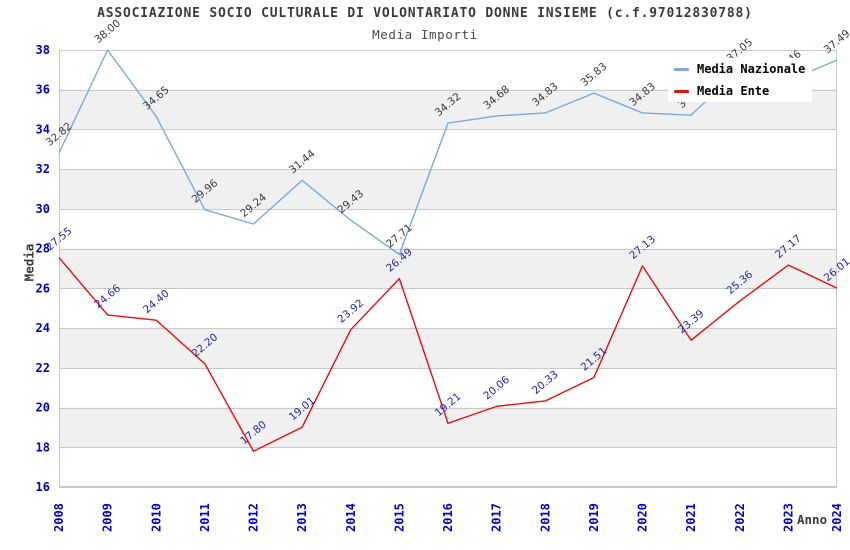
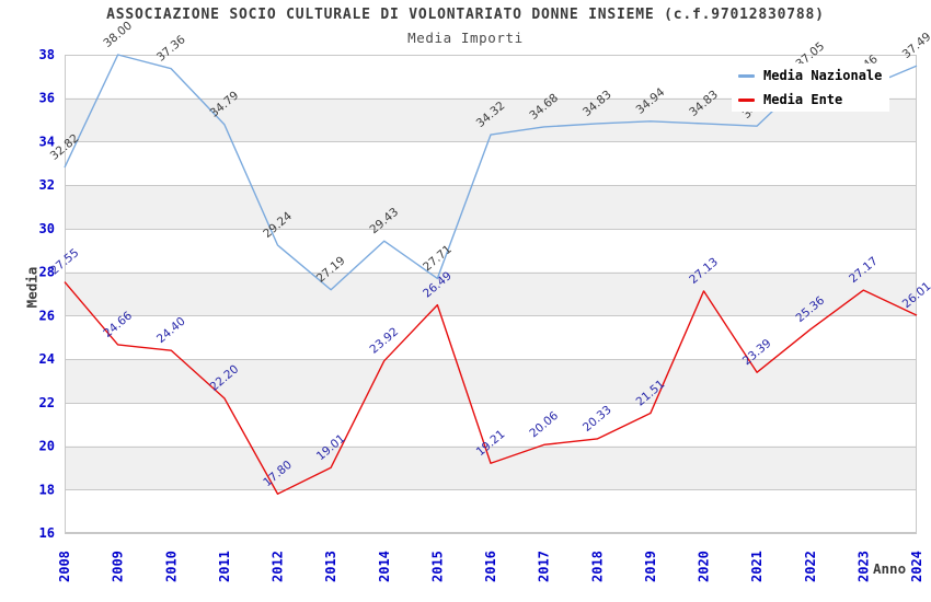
Media Nazionale/2010: 34.65 -> 37.36
Media Nazionale/2011: 29.96 -> 34.79
Media Nazionale/2013: 31.44 -> 27.19
Media Nazionale/2019: 35.83 -> 34.94
